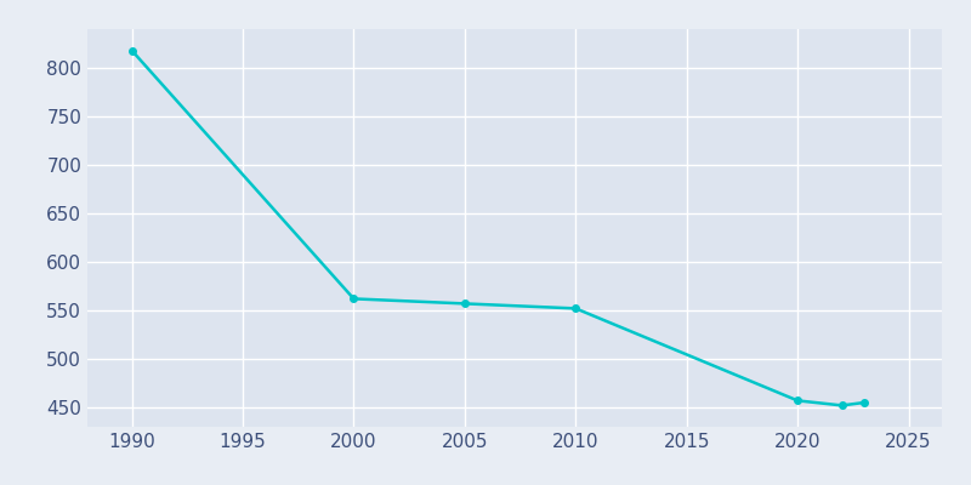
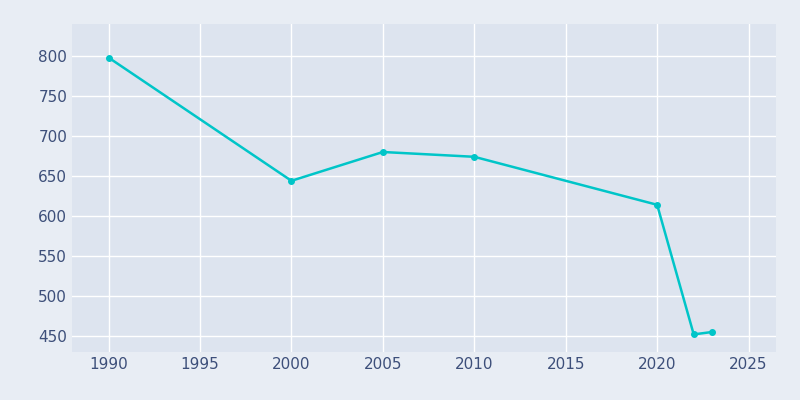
1990: 818 -> 798
2000: 562 -> 644
2005: 557 -> 680
2010: 552 -> 674
2020: 457 -> 614
